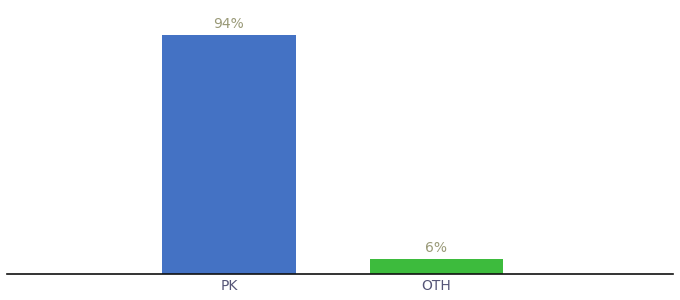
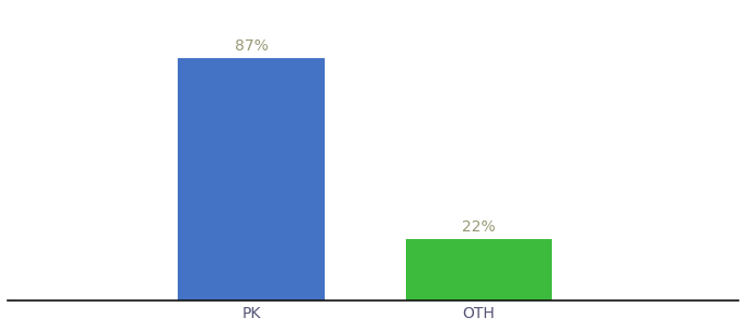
PK: 94% -> 87%
OTH: 6% -> 22%
